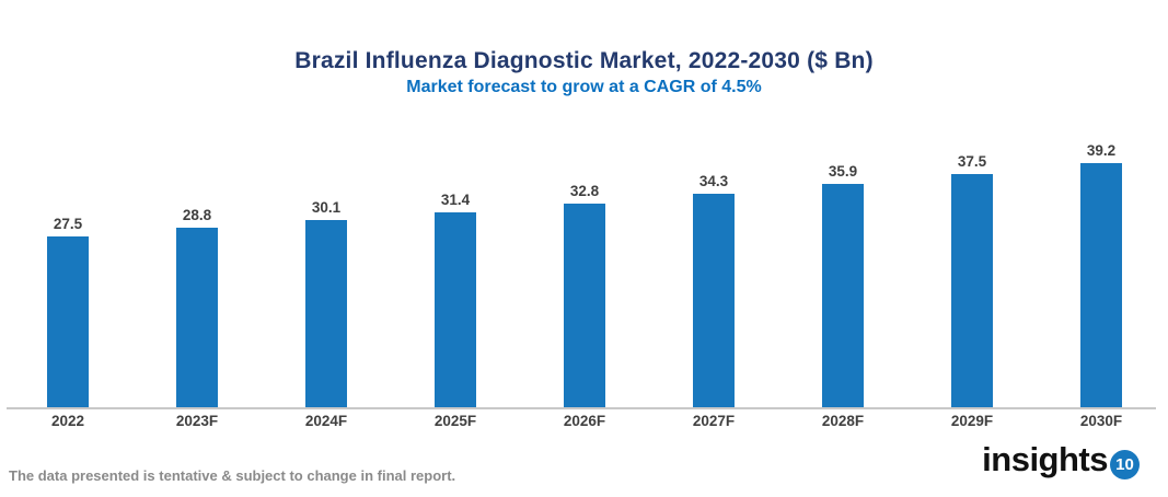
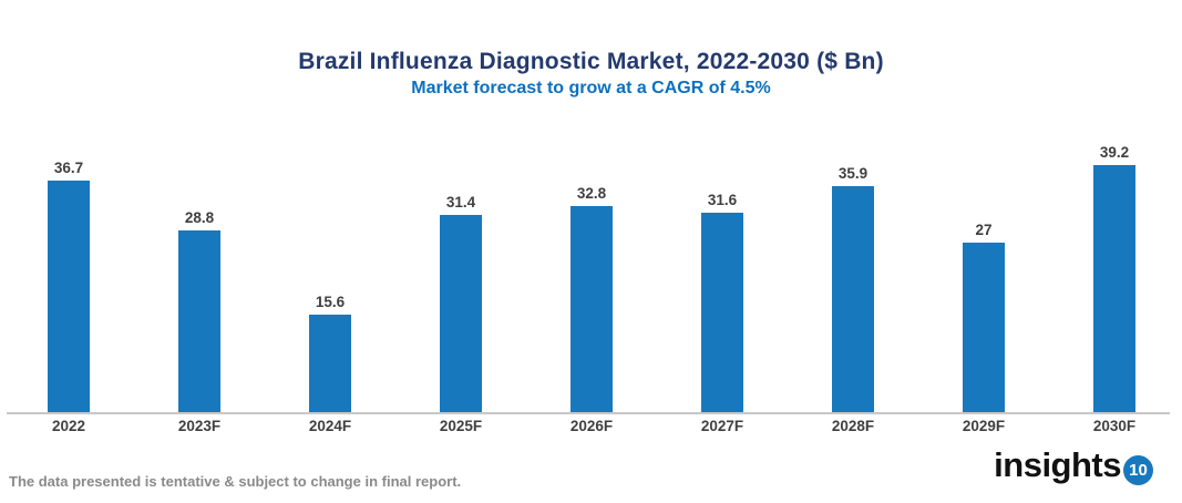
2022: 27.5 -> 36.7
2024F: 30.1 -> 15.6
2027F: 34.3 -> 31.6
2029F: 37.5 -> 27
